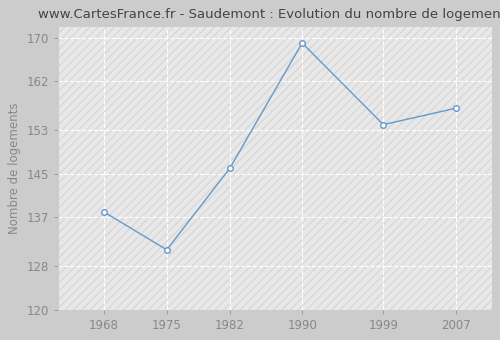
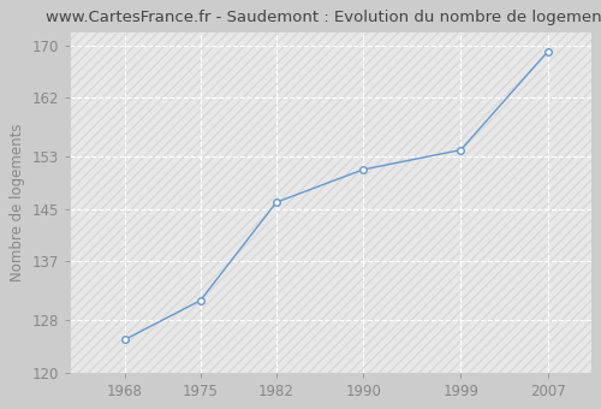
1968: 138 -> 125
1990: 169 -> 151
2007: 157 -> 169
